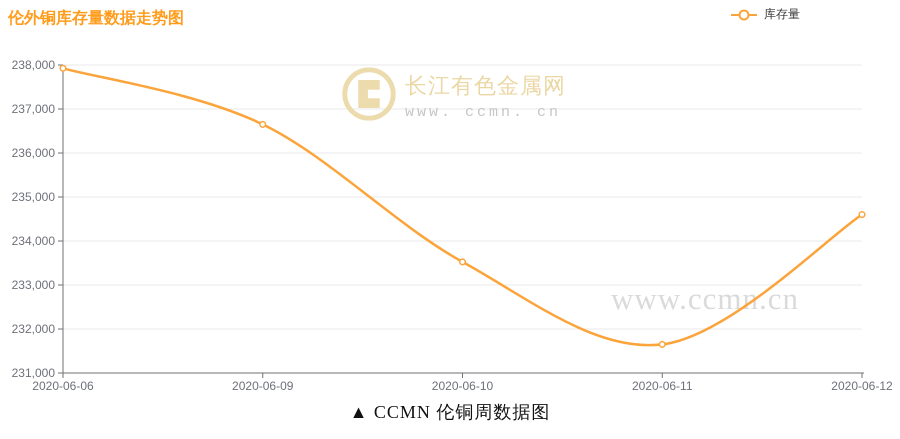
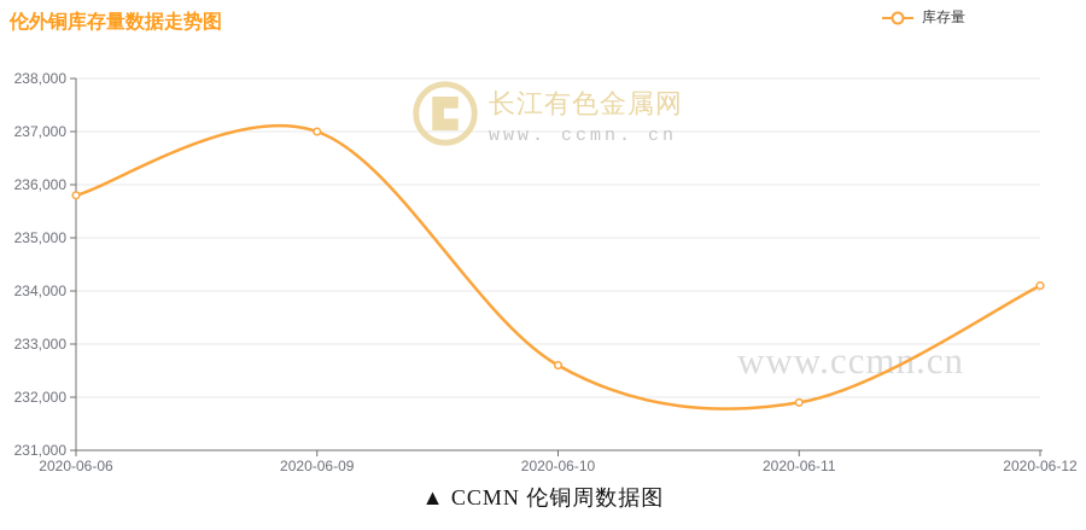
2020-06-06: 237900 -> 235800
2020-06-09: 236600 -> 237000
2020-06-10: 233500 -> 232600
2020-06-11: 231600 -> 231900
2020-06-12: 234600 -> 234100
